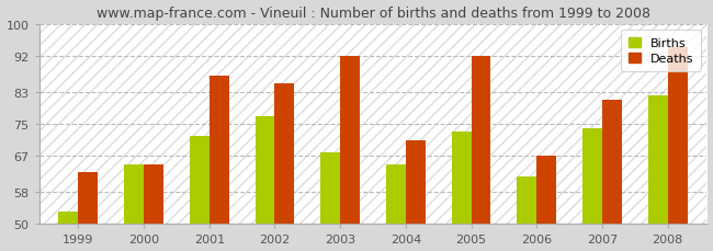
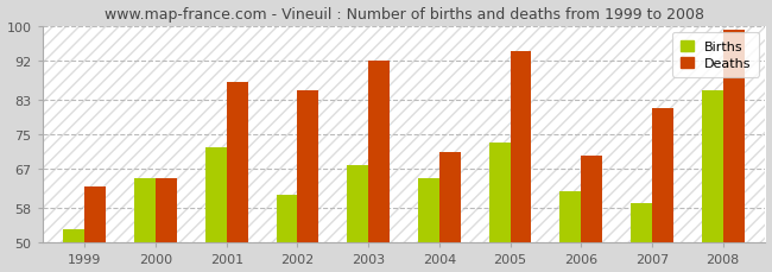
Births/2002: 77 -> 61
Deaths/2005: 92 -> 94
Deaths/2006: 67 -> 70
Births/2007: 74 -> 59
Births/2008: 82 -> 85
Deaths/2008: 94 -> 99
